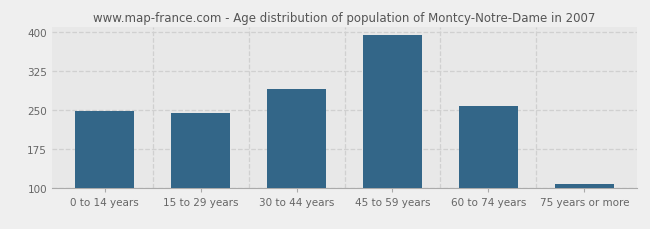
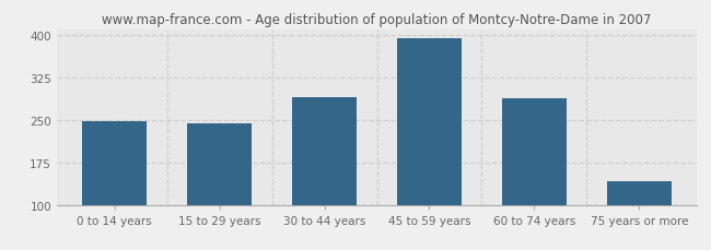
60 to 74 years: 258 -> 288
75 years or more: 107 -> 142
